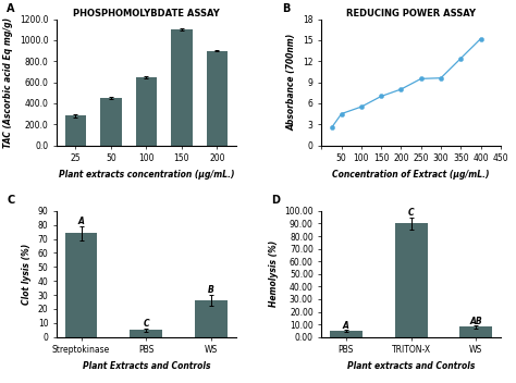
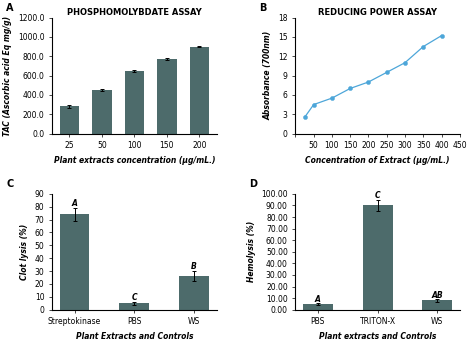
PHOSPHOMOLYBDATE ASSAY/150: 1100 -> 770
REDUCING POWER ASSAY/300: 9.6 -> 11.0
REDUCING POWER ASSAY/350: 12.4 -> 13.5
